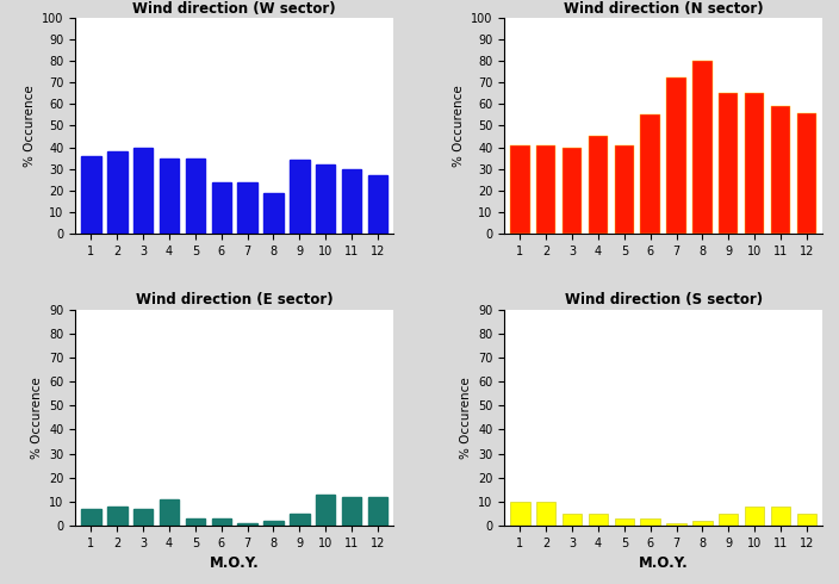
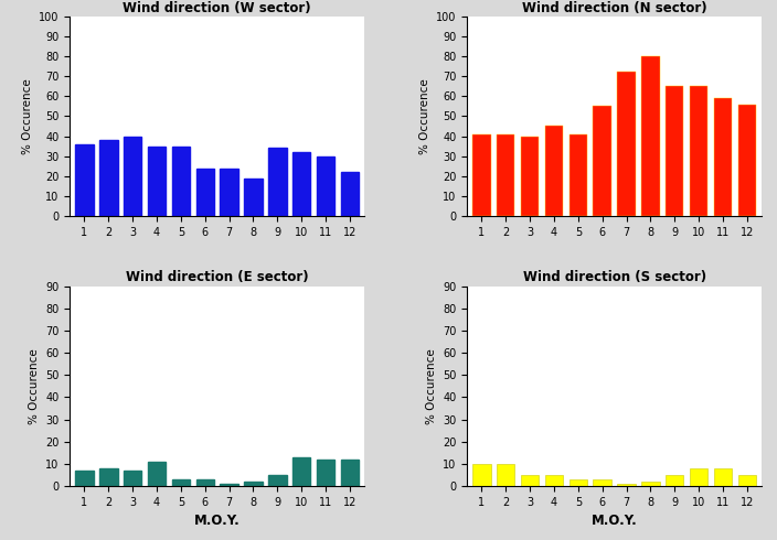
Wind direction (W sector)/12: 27 -> 22
